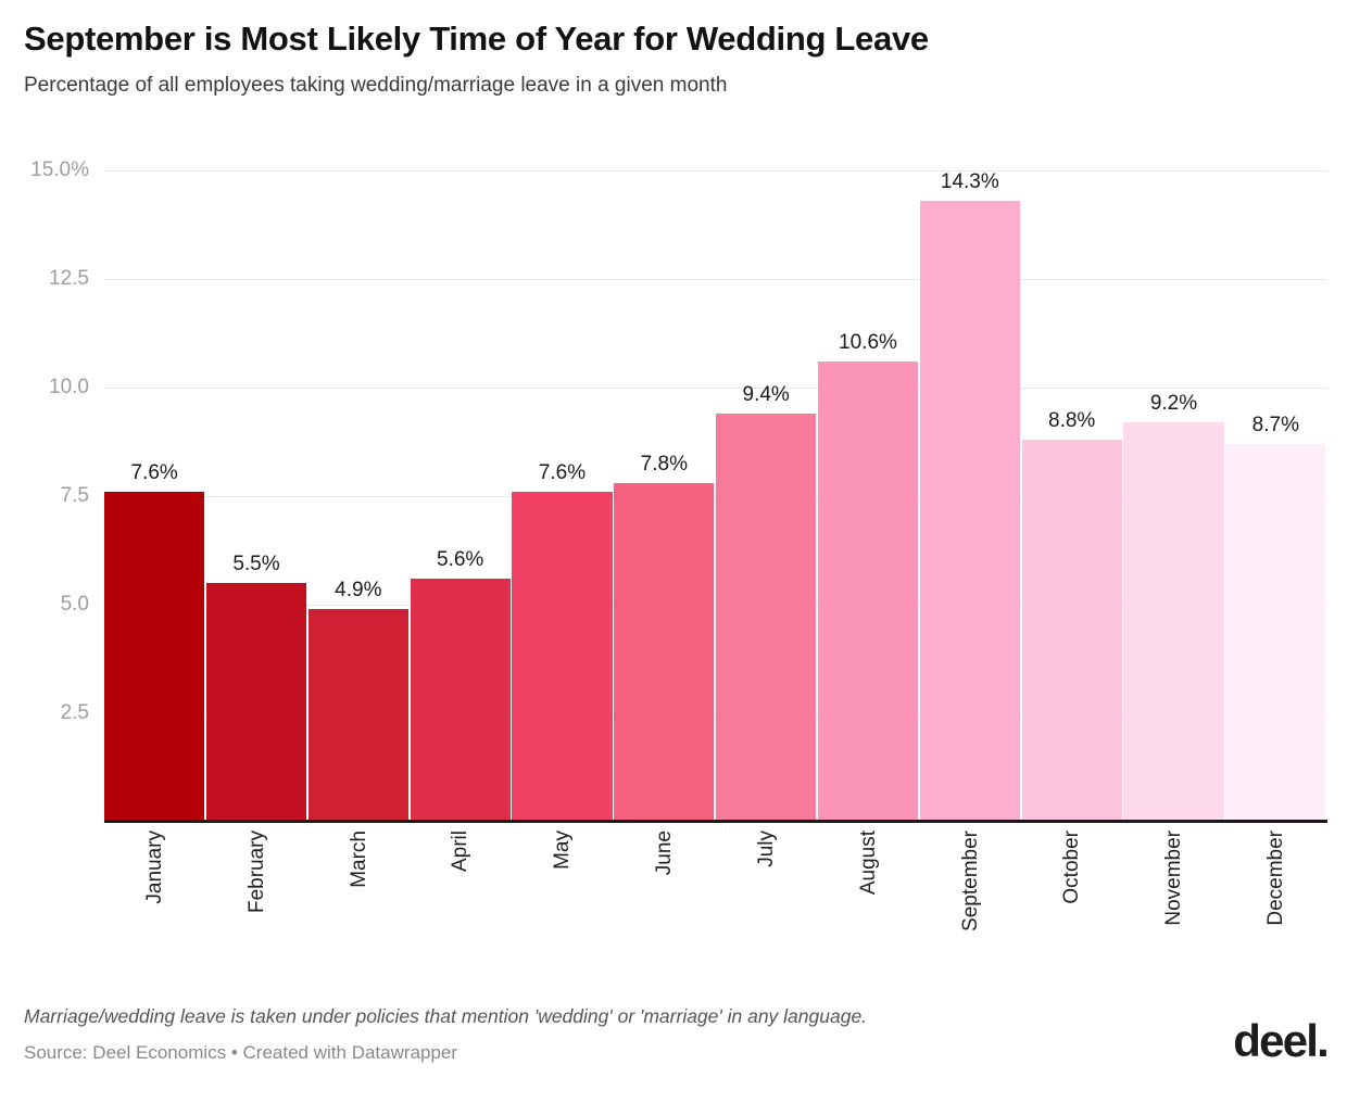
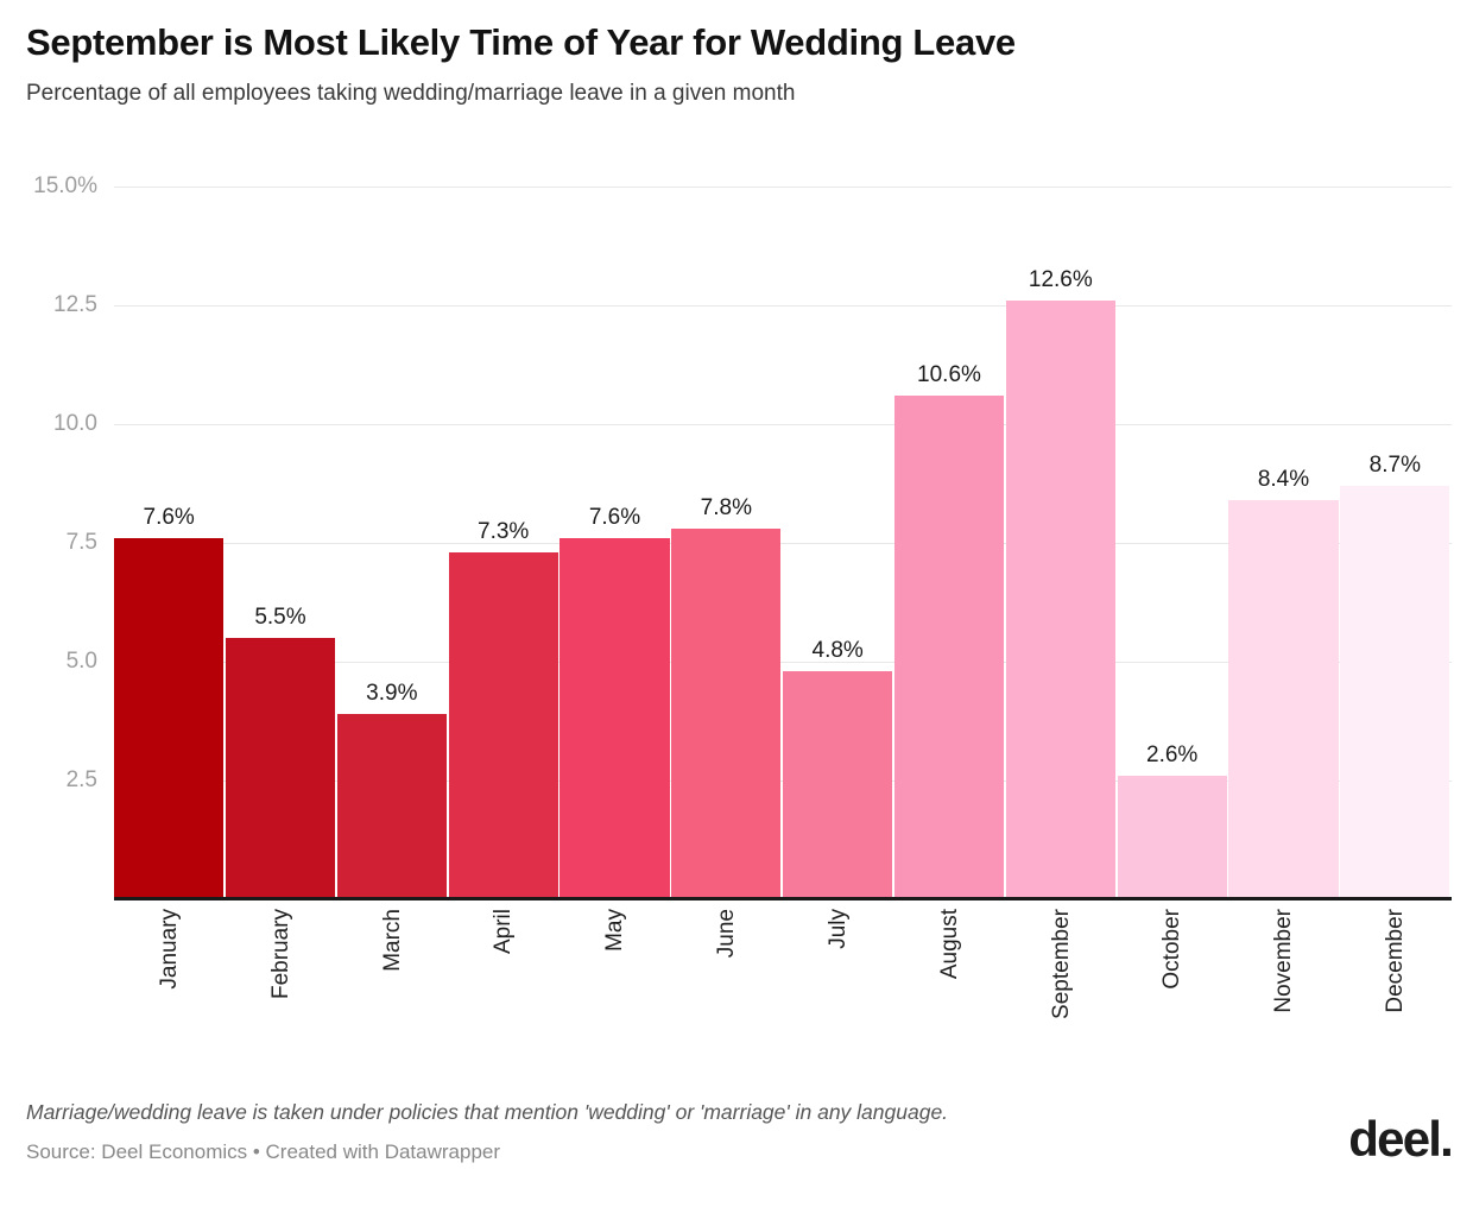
March: 4.9% -> 3.9%
April: 5.6% -> 7.3%
July: 9.4% -> 4.8%
September: 14.3% -> 12.6%
October: 8.8% -> 2.6%
November: 9.2% -> 8.4%
